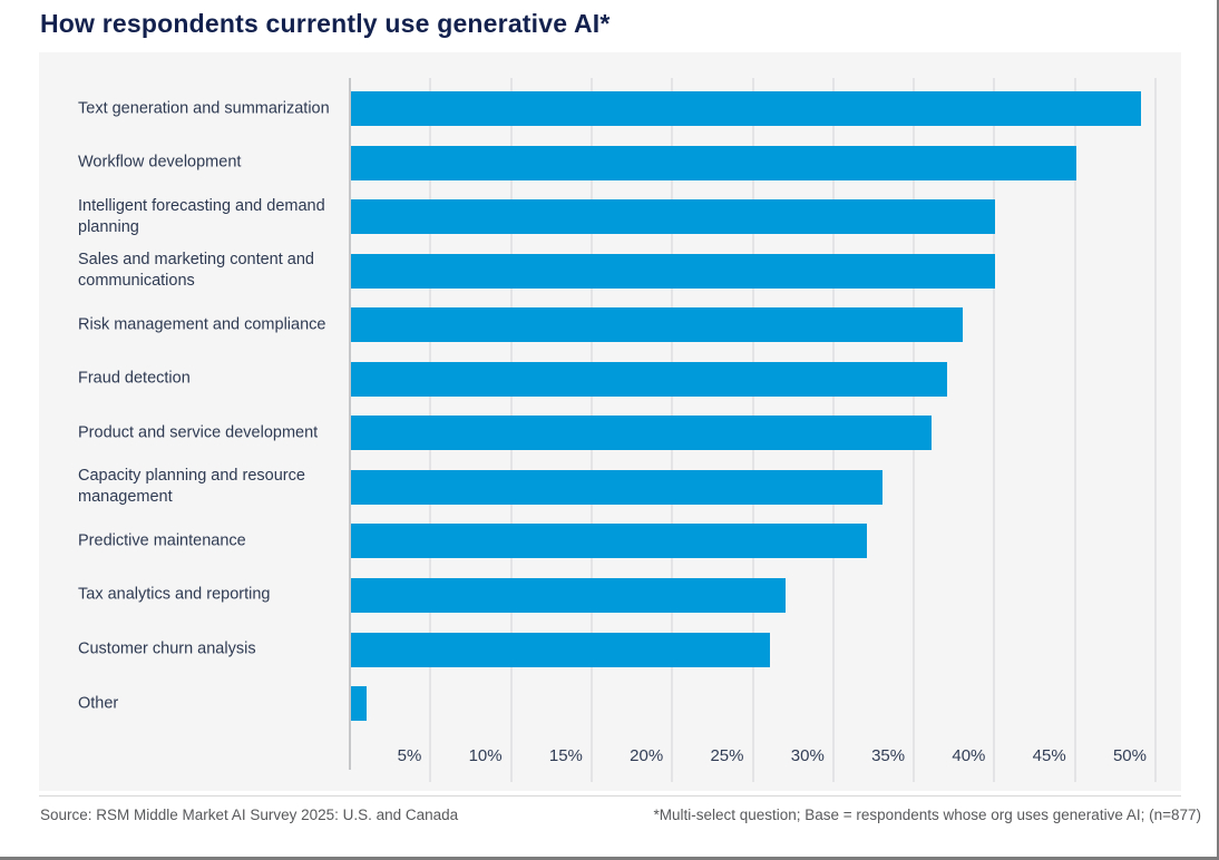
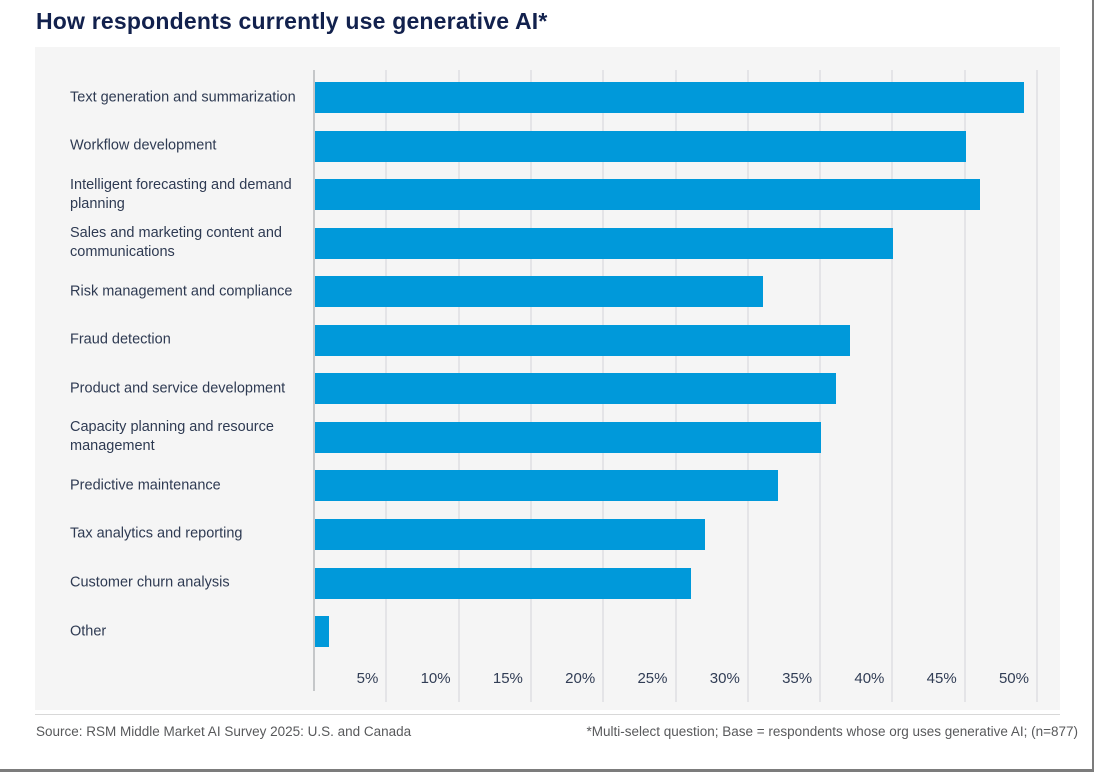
Intelligent forecasting and demand planning: 40% -> 46%
Risk management and compliance: 38% -> 31%
Capacity planning and resource management: 33% -> 35%
